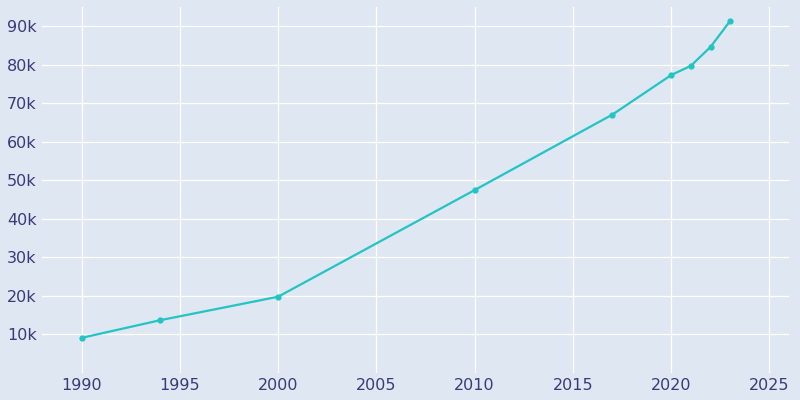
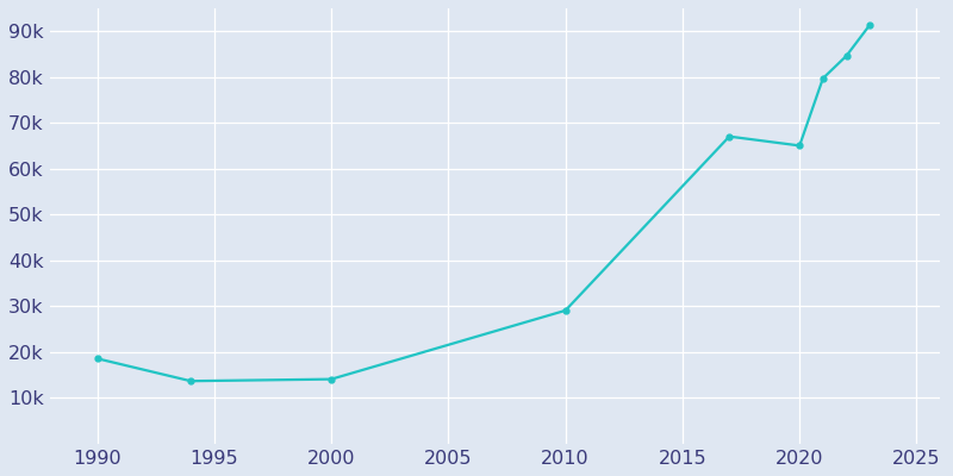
1990: 9.0k -> 18.5k
2000: 19.7k -> 14.0k
2010: 47.4k -> 29.0k
2020: 77.3k -> 65.0k
